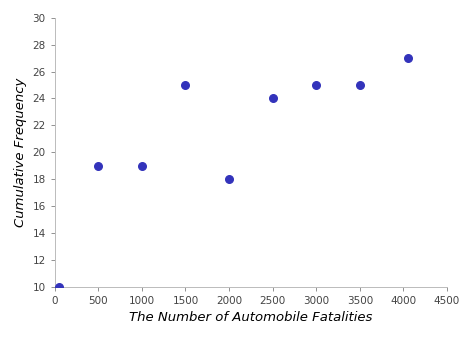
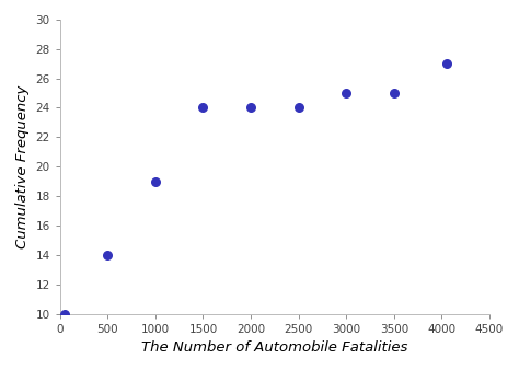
500: 19 -> 14
1500: 25 -> 24
2000: 18 -> 24
